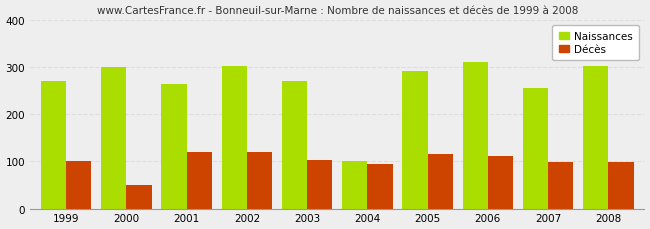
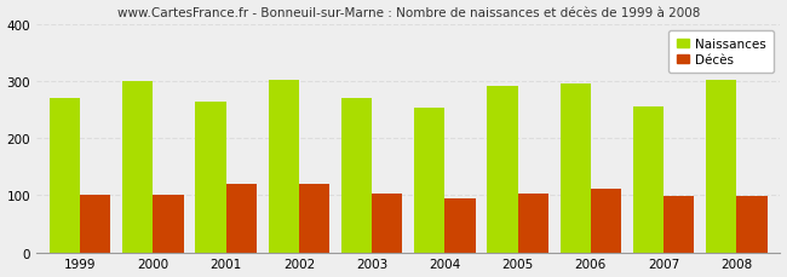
Décès/2000: 50 -> 100
Naissances/2004: 100 -> 252
Décès/2005: 115 -> 102
Naissances/2006: 310 -> 295
